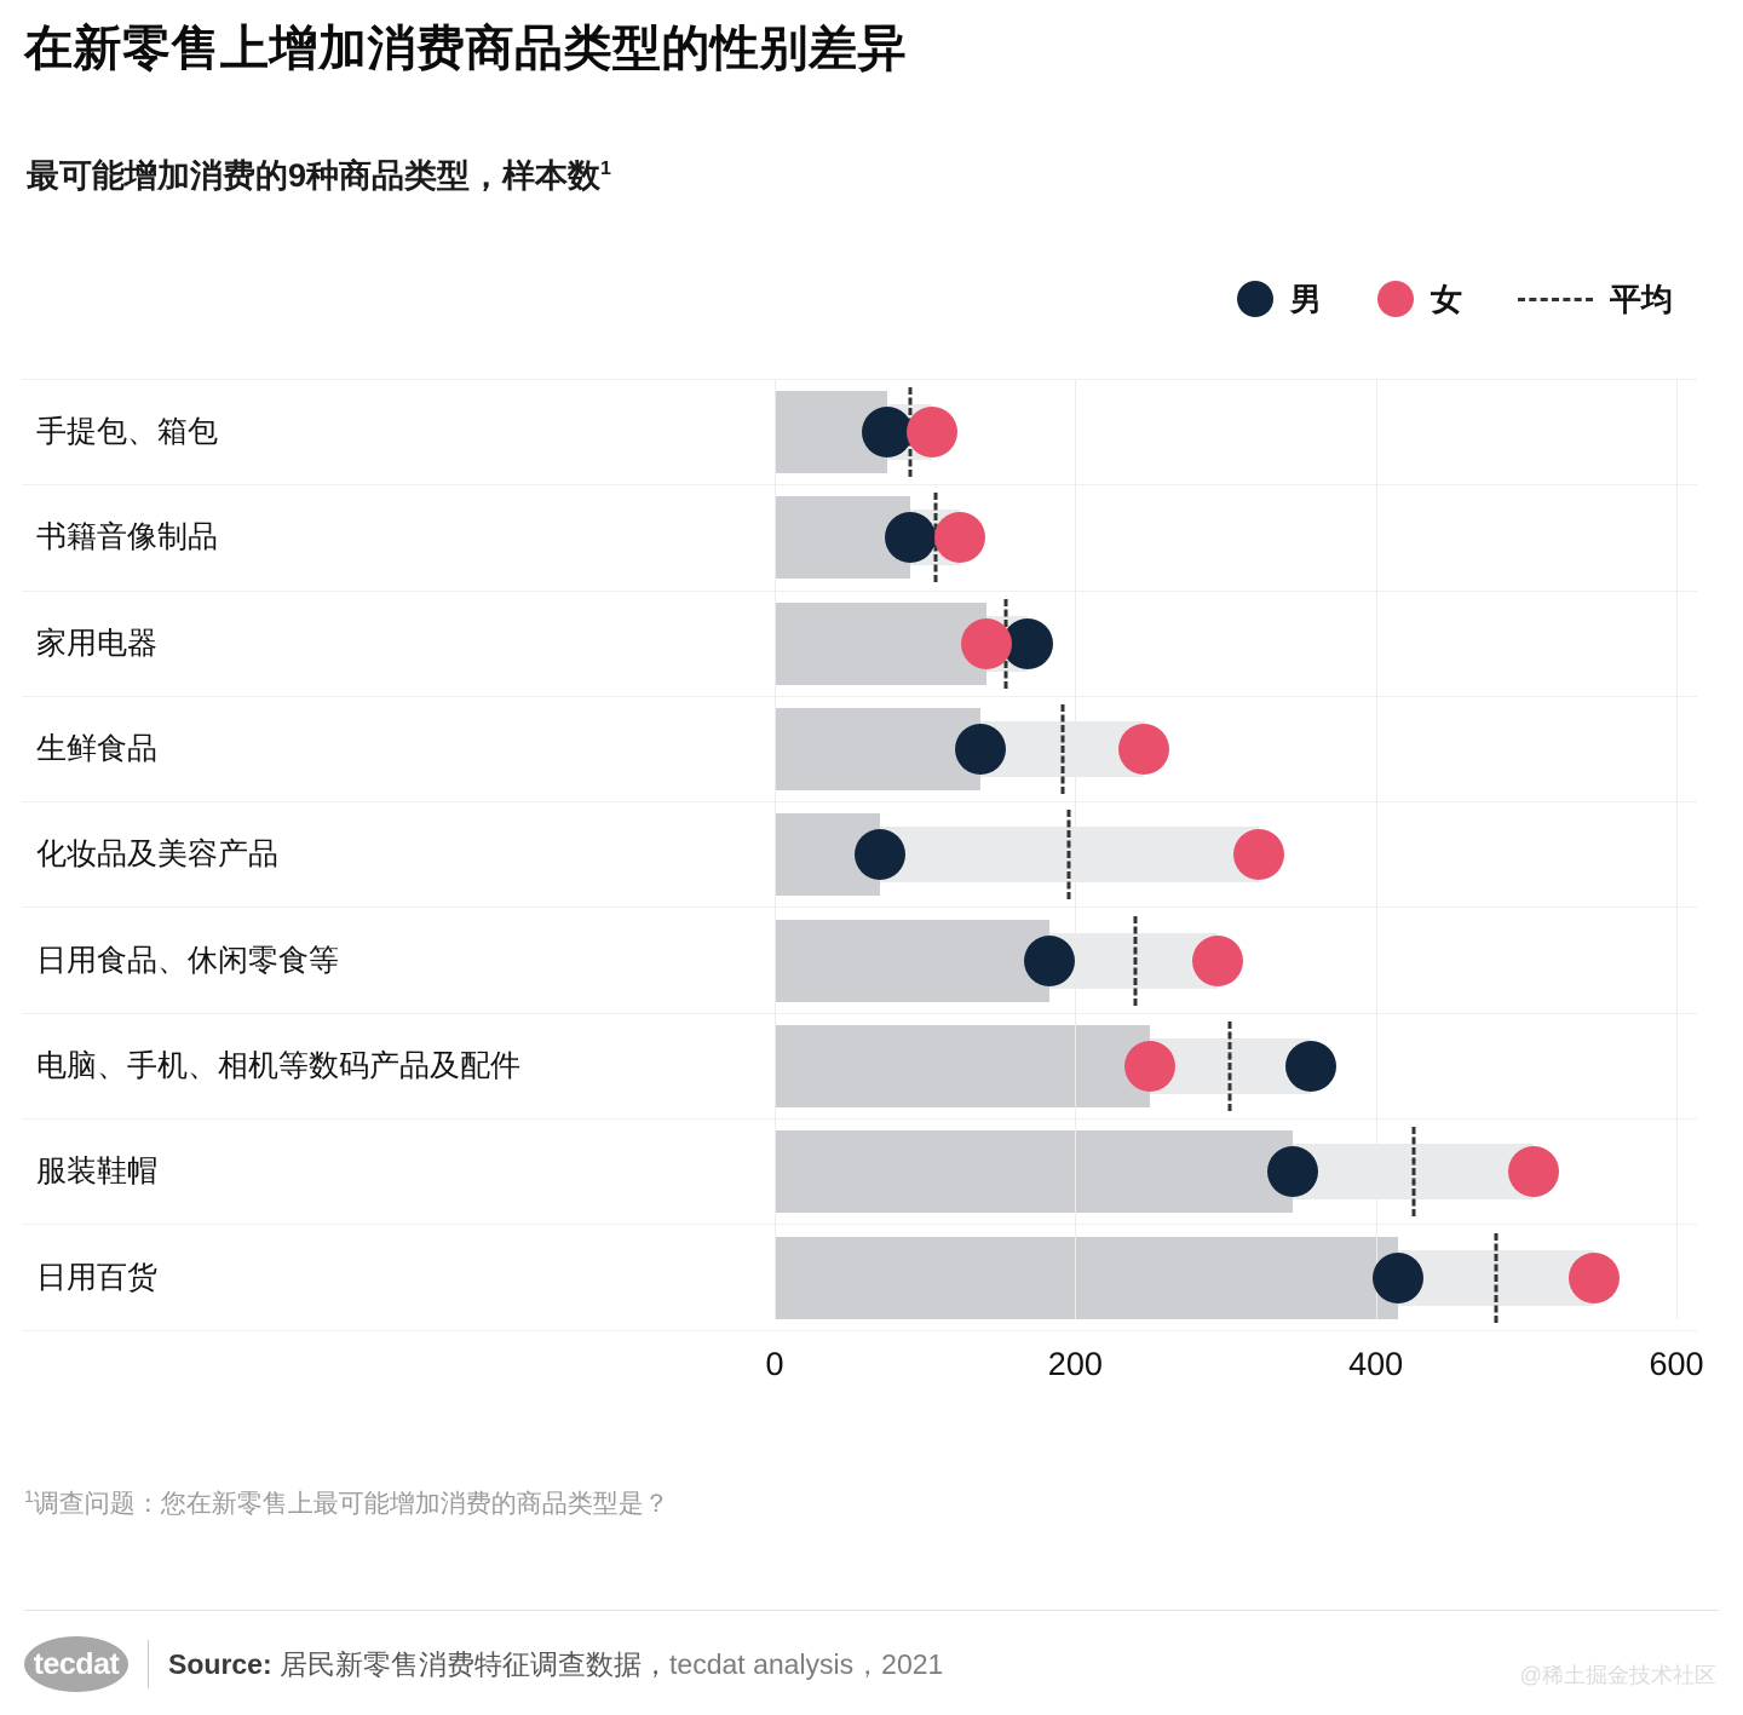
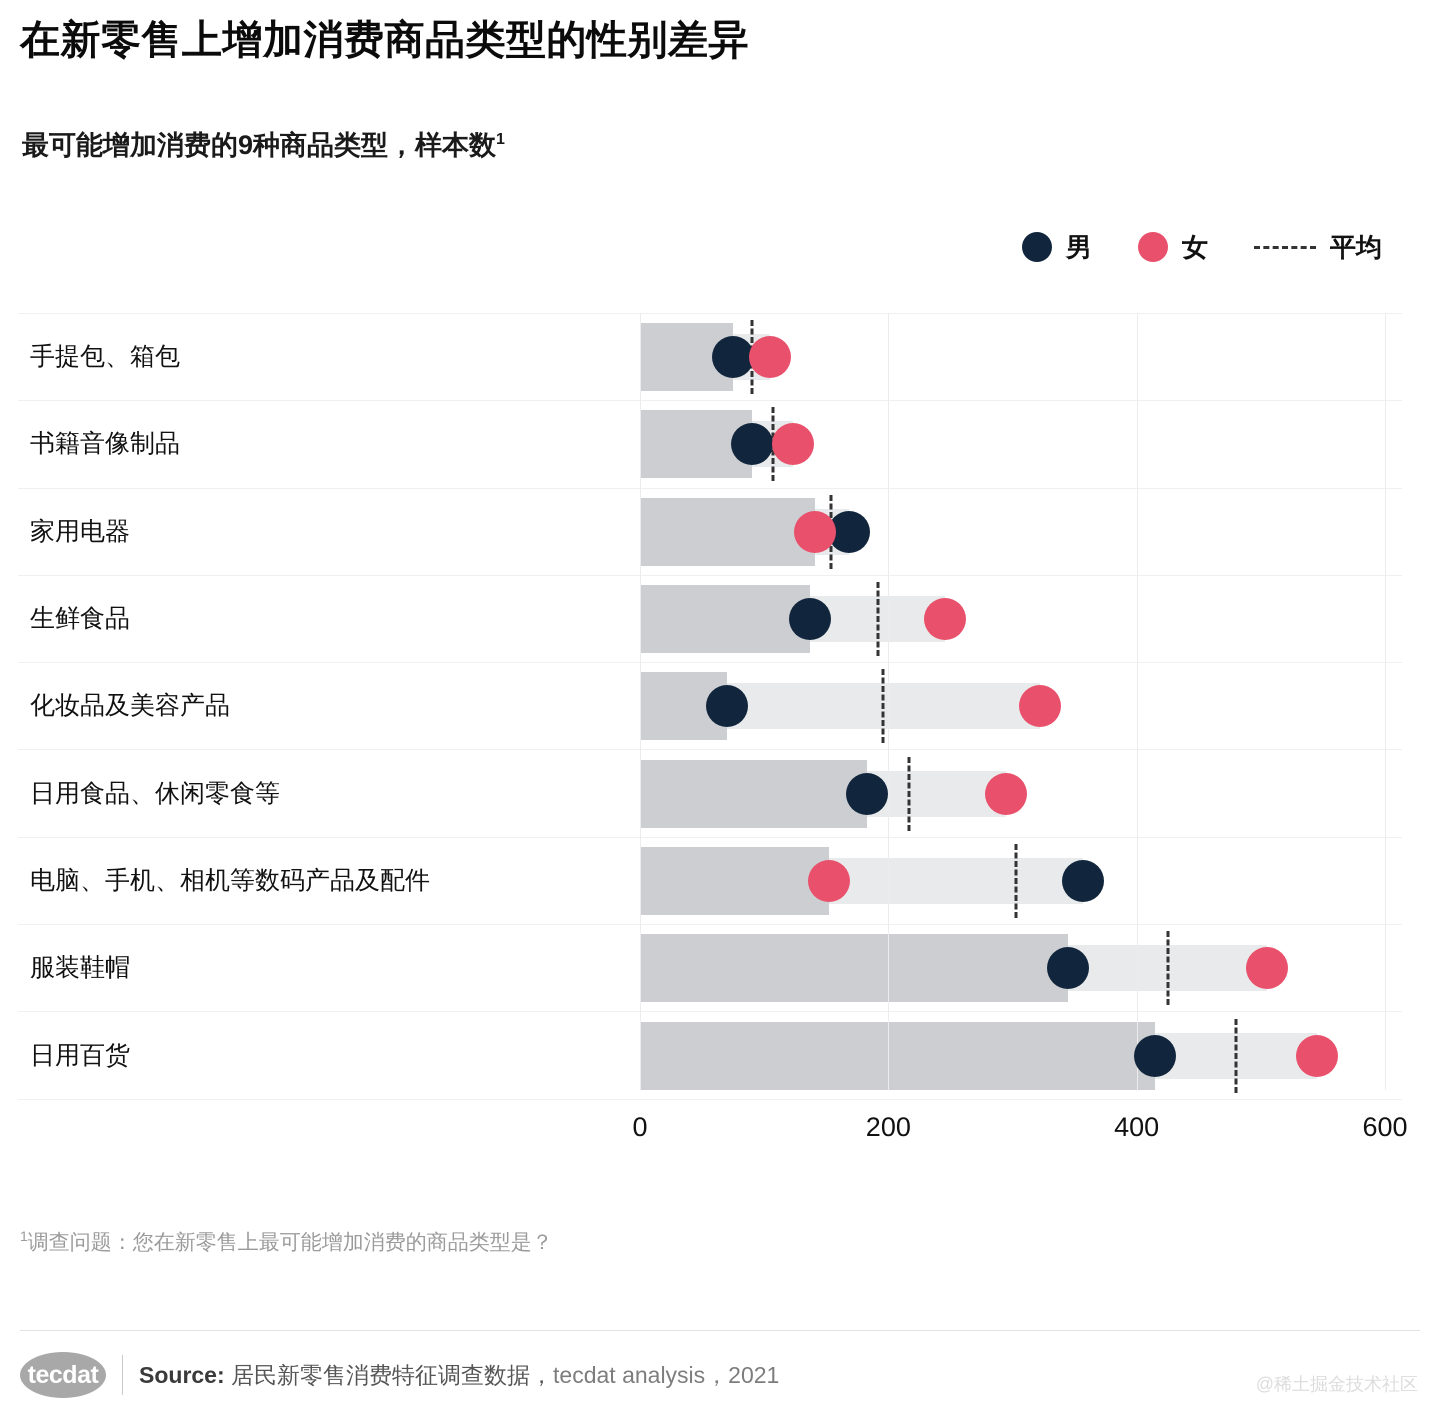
平均/日用食品、休闲零食等: 240 -> 217
女/电脑、手机、相机等数码产品及配件: 250 -> 152
